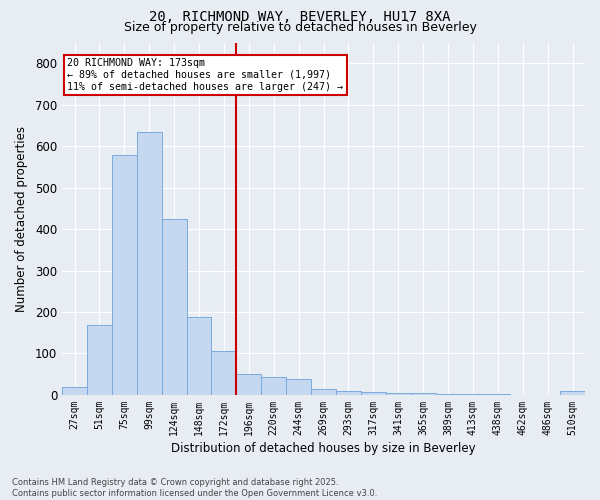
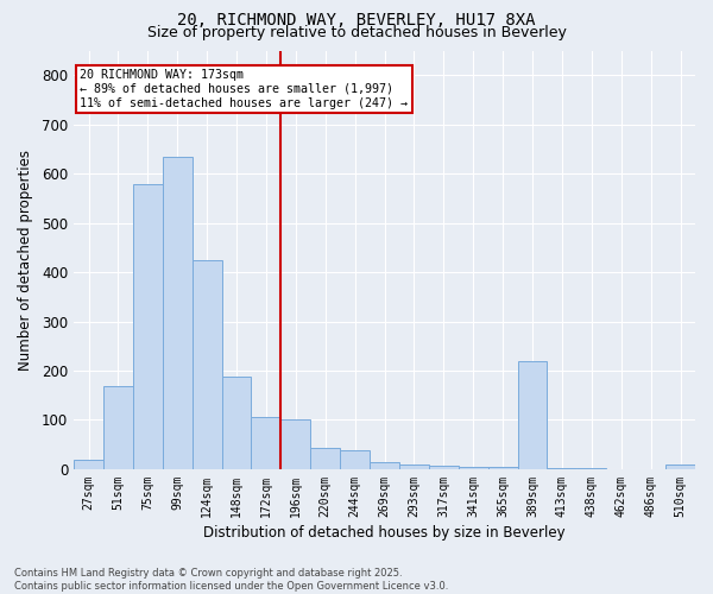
196sqm: 50 -> 100
389sqm: 3 -> 220
